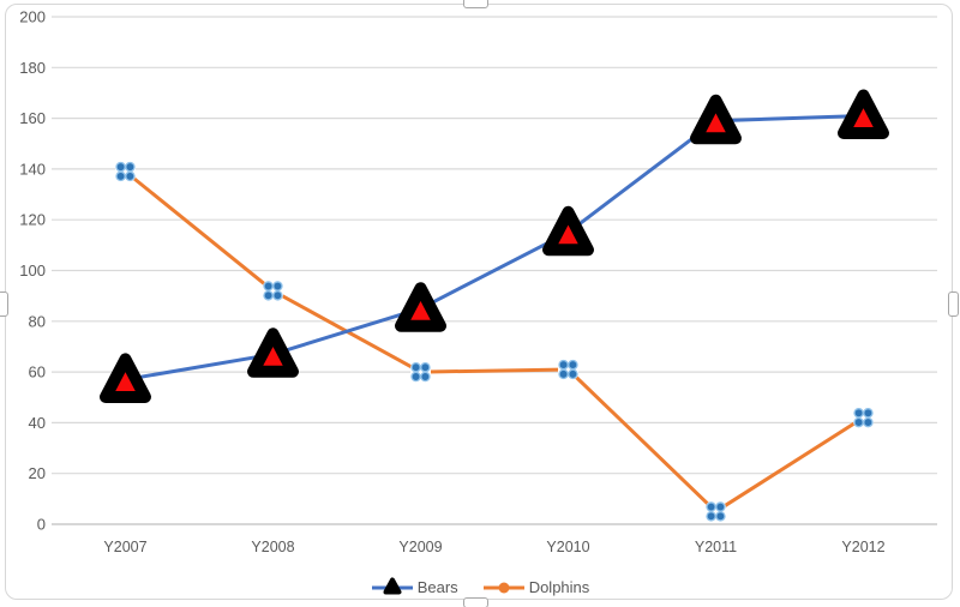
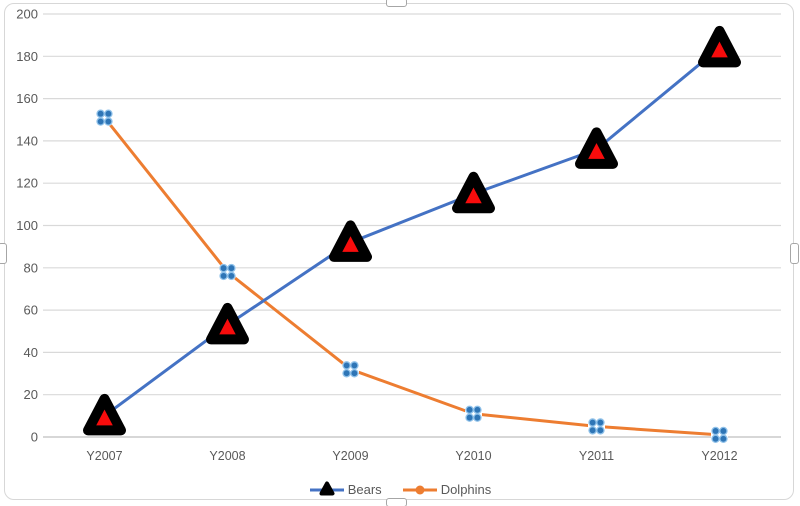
Bears/Y2007: 57 -> 10
Dolphins/Y2007: 139 -> 151
Bears/Y2008: 67 -> 53
Dolphins/Y2008: 92 -> 78
Bears/Y2009: 85 -> 92
Dolphins/Y2009: 60 -> 32
Dolphins/Y2010: 61 -> 11
Bears/Y2011: 159 -> 136
Bears/Y2012: 161 -> 184
Dolphins/Y2012: 42 -> 1
